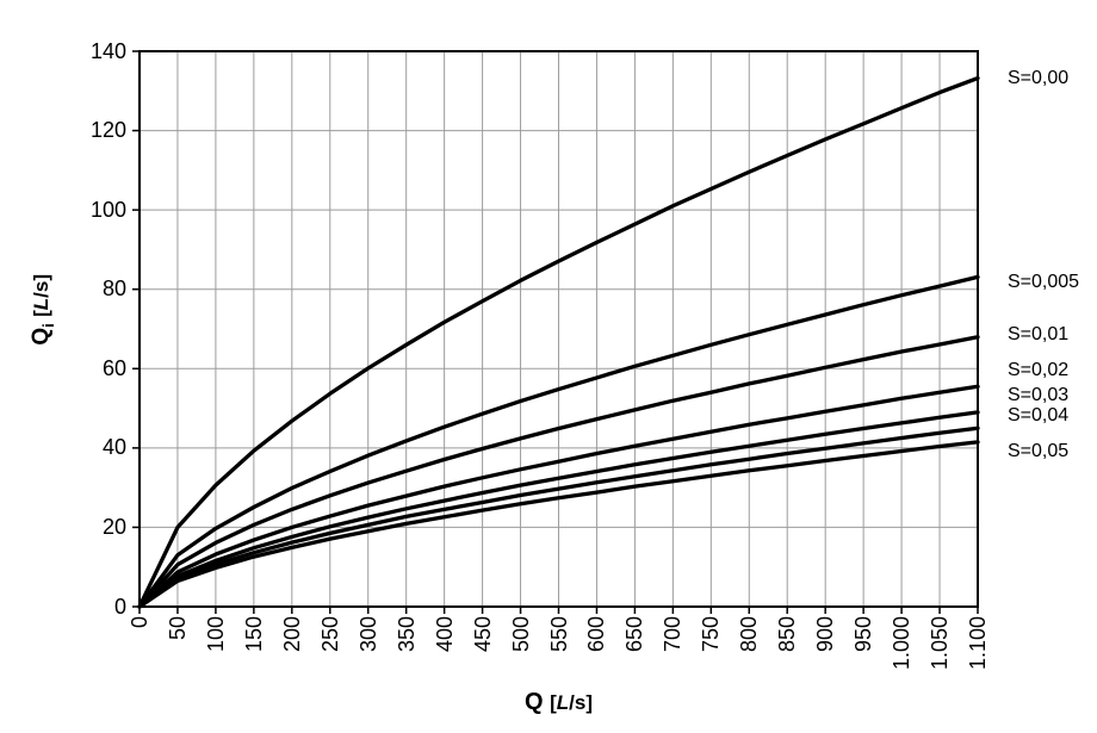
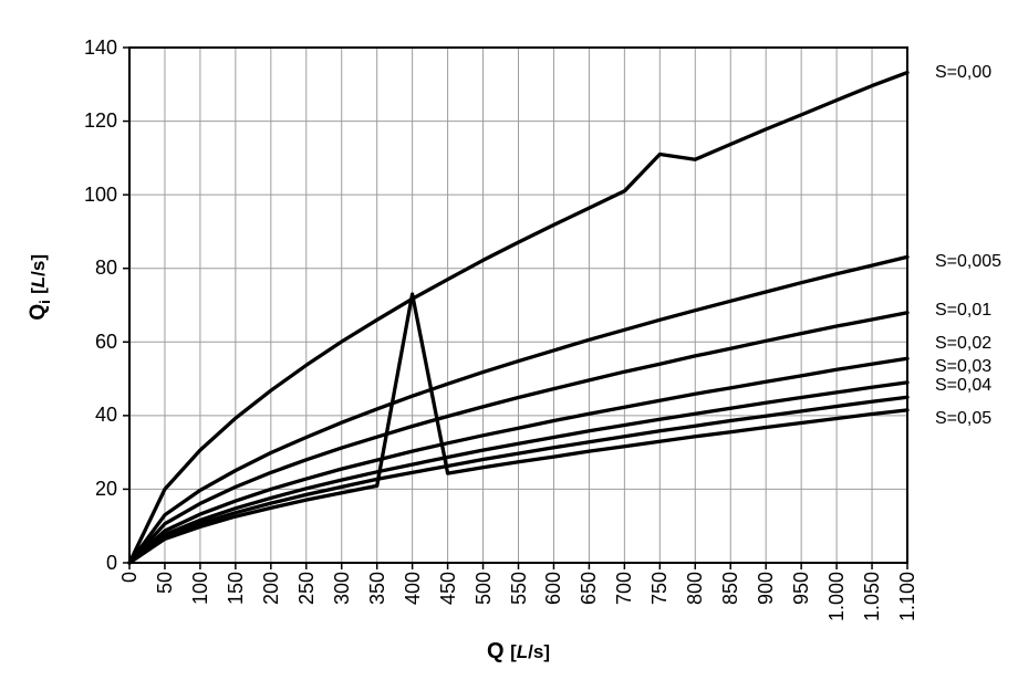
S=0,05/400: 23 -> 73
S=0,00/750: 105 -> 111
